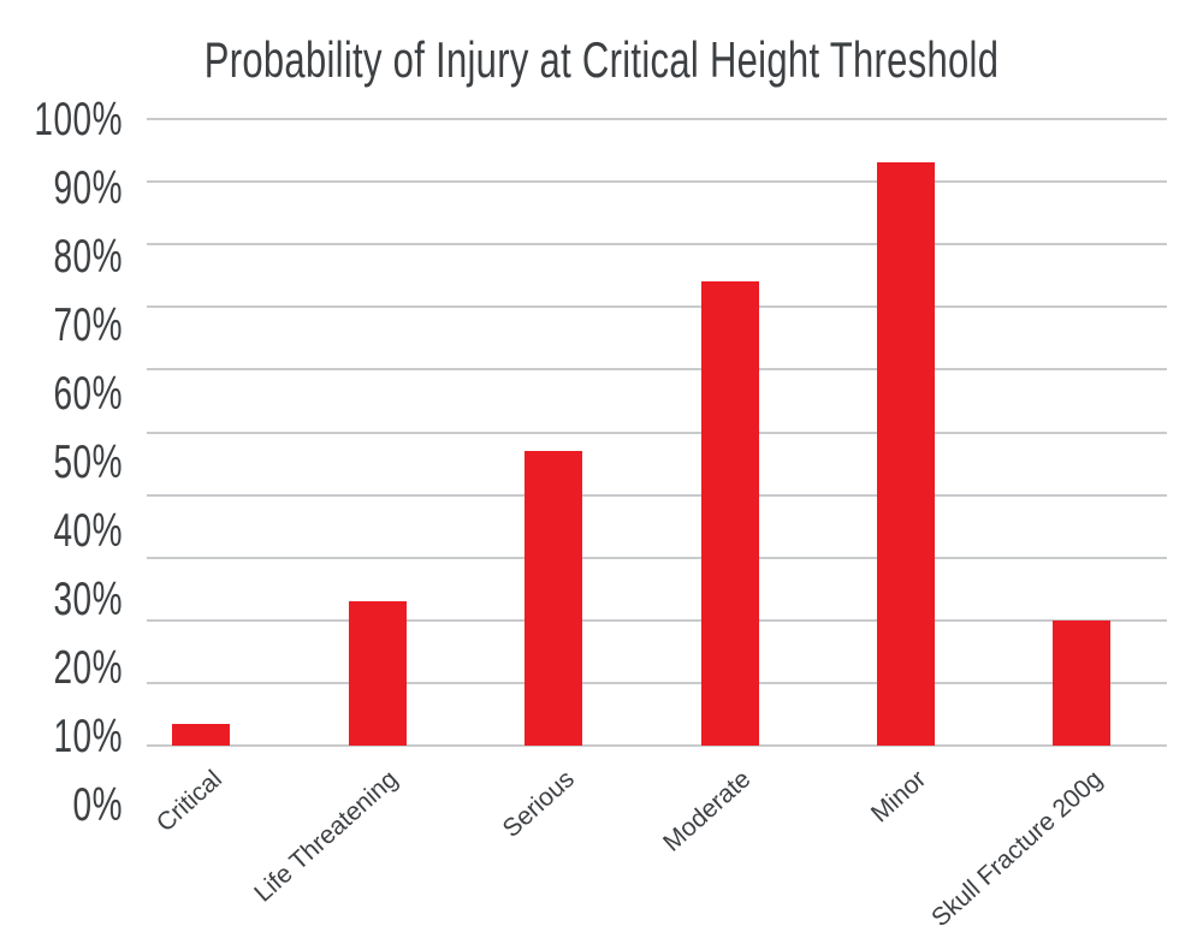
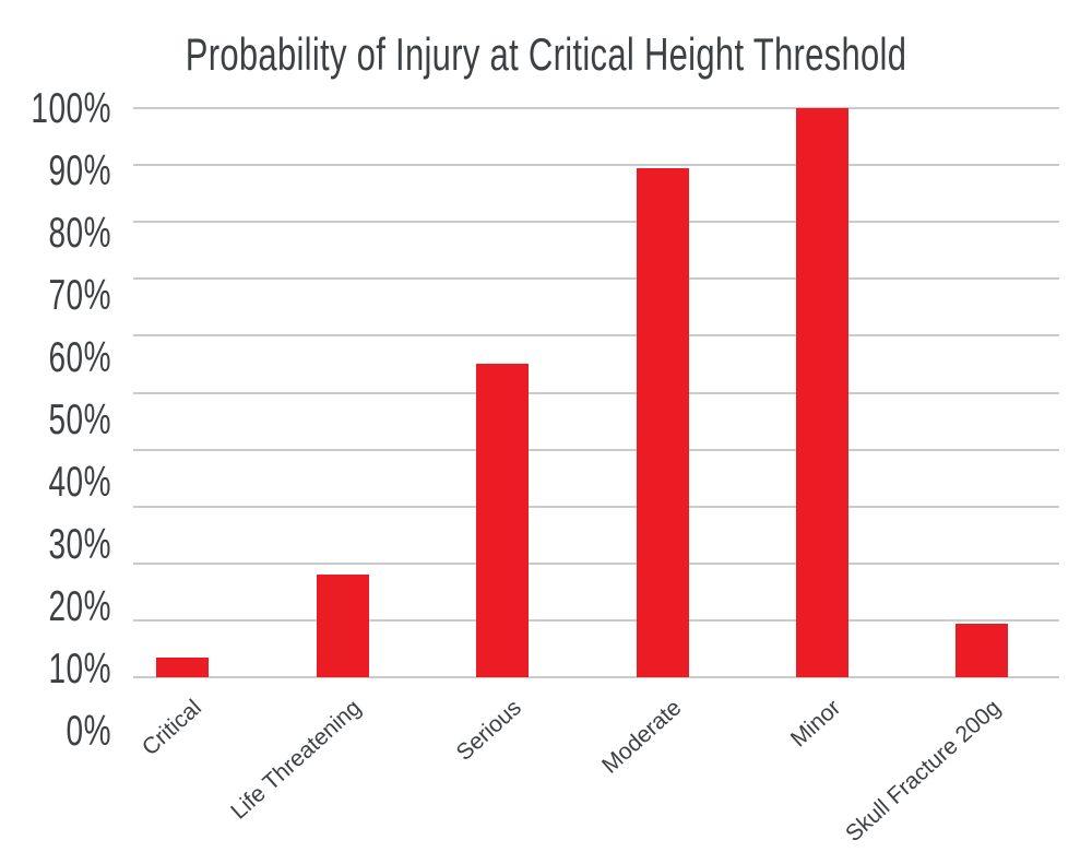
Life Threatening: 23% -> 18%
Serious: 47% -> 55%
Moderate: 74% -> 90%
Minor: 93% -> 100%
Skull Fracture 200g: 20% -> 10%
